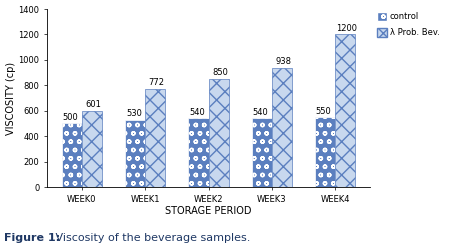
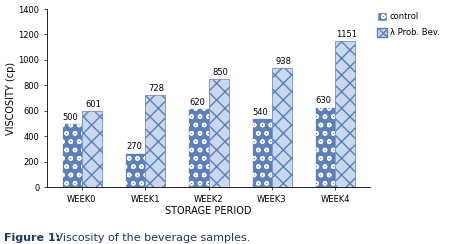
control/WEEK1: 530 -> 270
λ Prob. Bev./WEEK1: 772 -> 728
control/WEEK2: 540 -> 620
control/WEEK4: 550 -> 630
λ Prob. Bev./WEEK4: 1200 -> 1151
